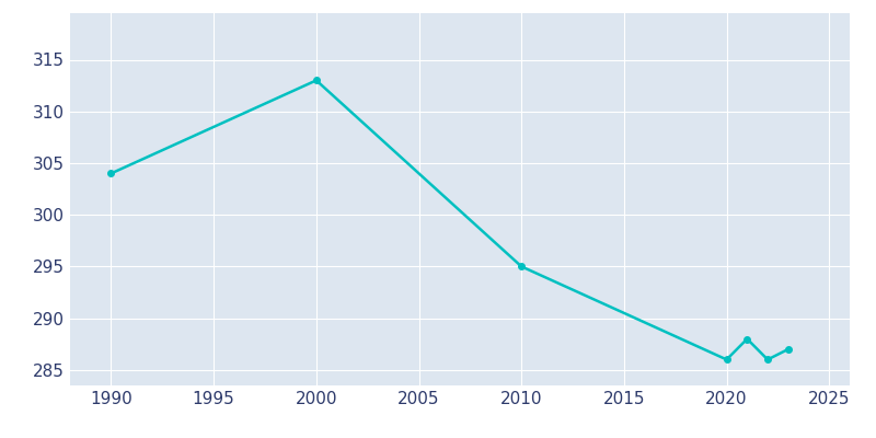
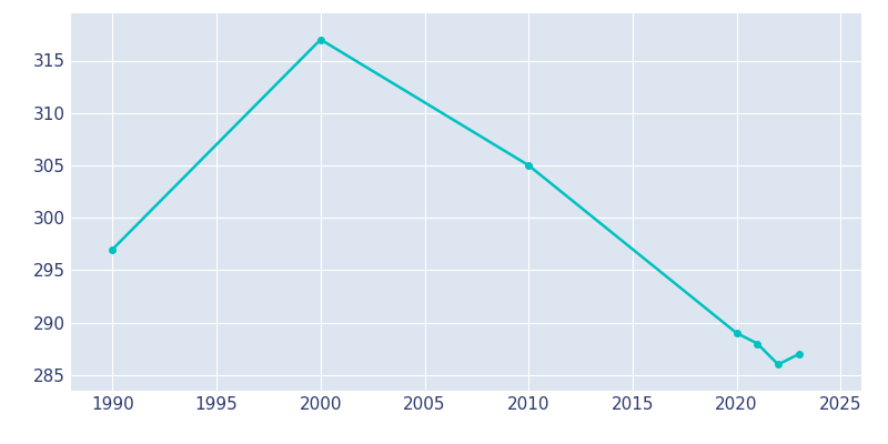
1990: 304 -> 297
2000: 313 -> 317
2010: 295 -> 305
2020: 286 -> 289
